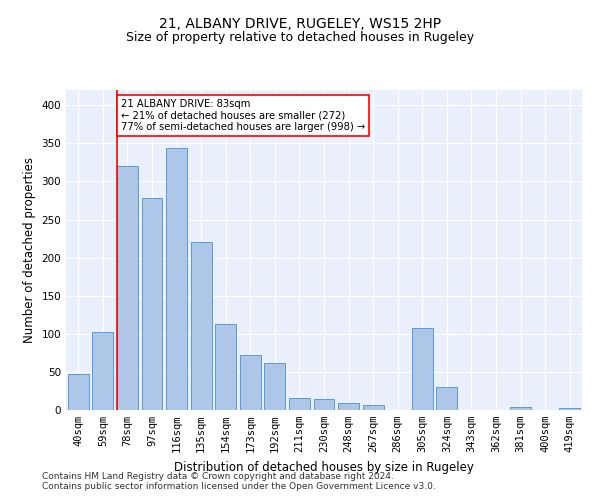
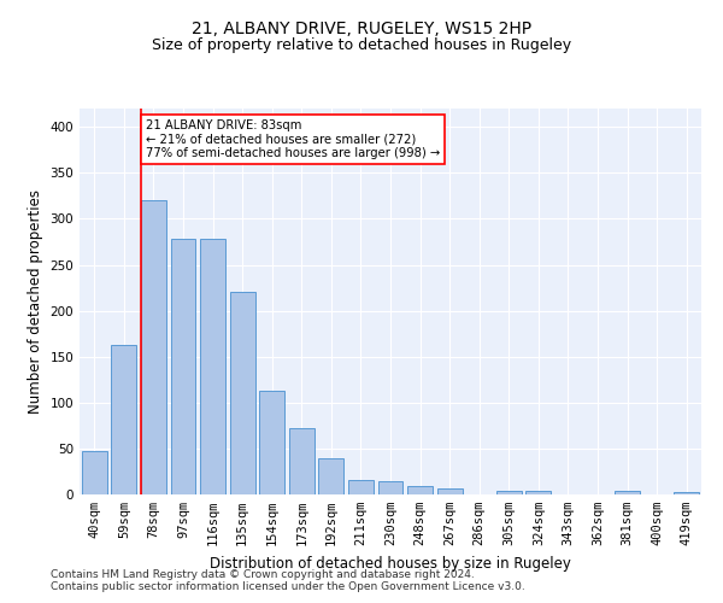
59sqm: 102 -> 163
116sqm: 344 -> 278
192sqm: 62 -> 39
305sqm: 108 -> 4
324sqm: 30 -> 4
